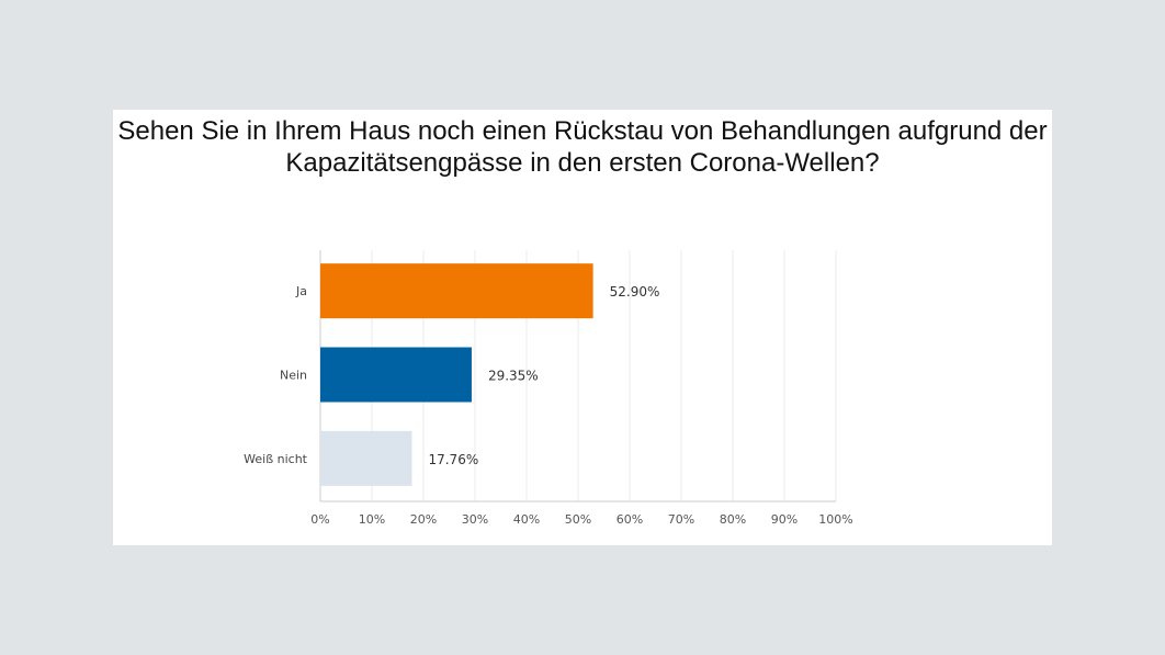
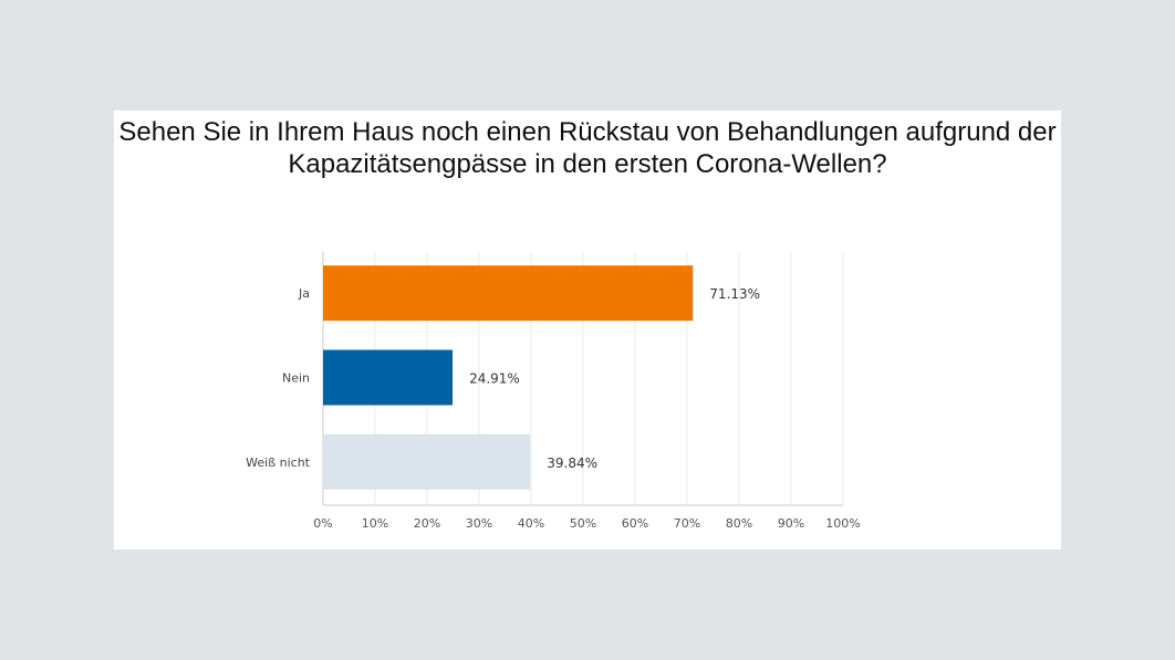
Ja: 52.90% -> 71.13%
Nein: 29.35% -> 24.91%
Weiß nicht: 17.76% -> 39.84%
